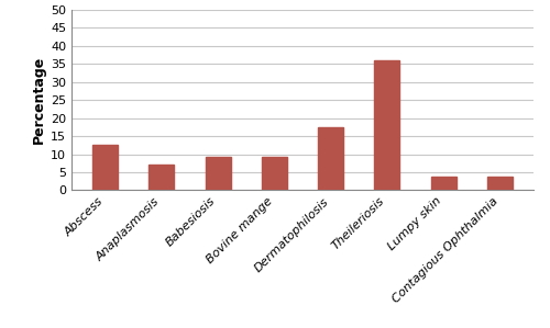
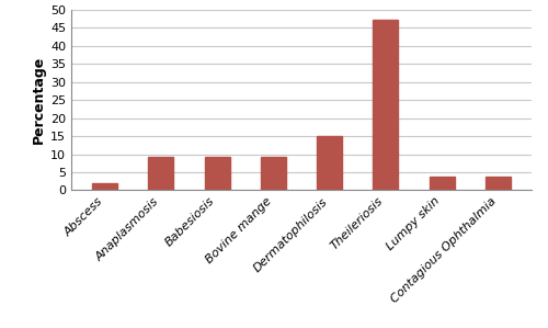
Abscess: 12.5 -> 1.9
Anaplasmosis: 7.0 -> 9.4
Dermatophilosis: 17.5 -> 15.1
Theileriosis: 36.0 -> 47.2
